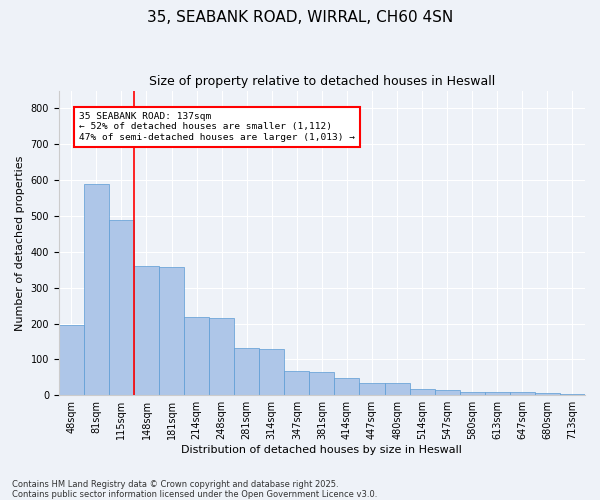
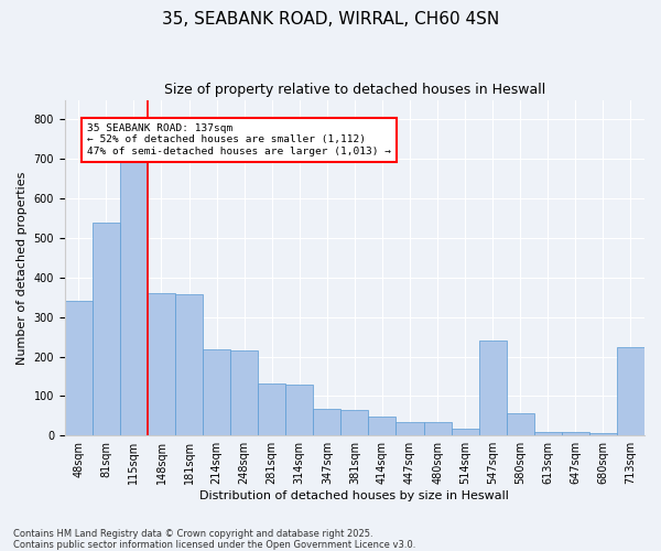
48sqm: 195 -> 340
81sqm: 588 -> 540
115sqm: 490 -> 695
547sqm: 15 -> 240
580sqm: 10 -> 55
713sqm: 2 -> 225
